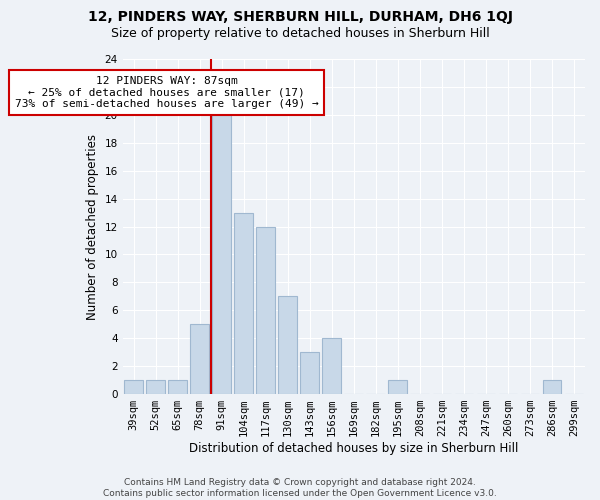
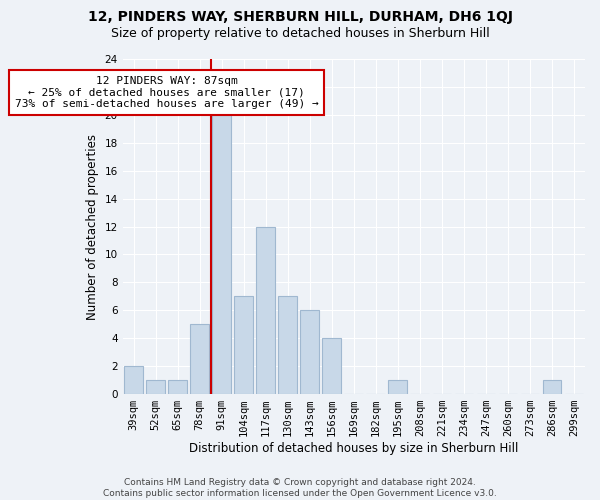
39sqm: 1 -> 2
104sqm: 13 -> 7
143sqm: 3 -> 6
